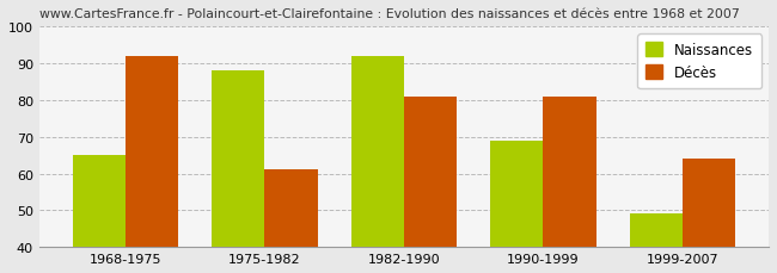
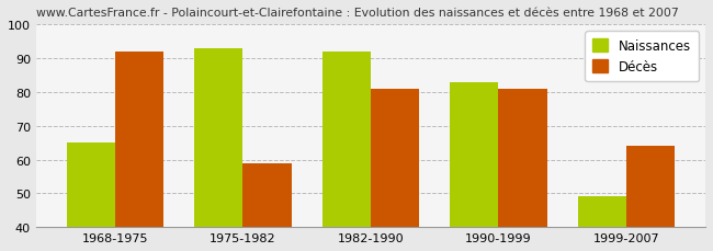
Naissances/1975-1982: 88 -> 93
Décès/1975-1982: 61 -> 59
Naissances/1990-1999: 69 -> 83
